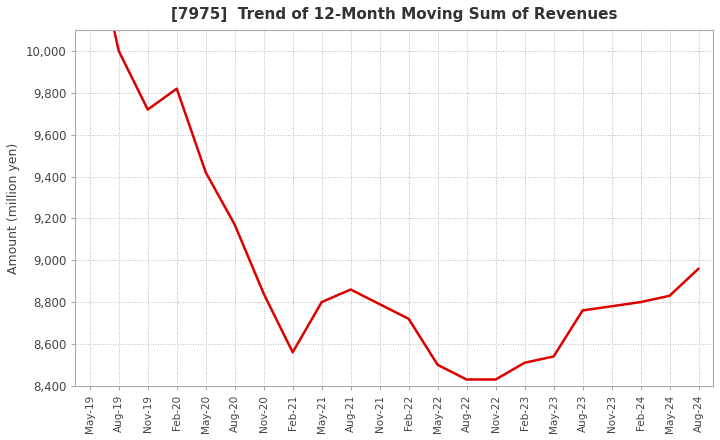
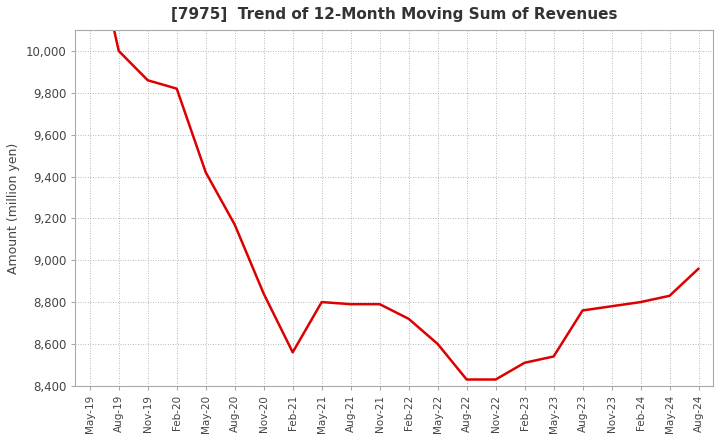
Nov-19: 9,720 -> 9,860
Aug-21: 8,860 -> 8,790
May-22: 8,500 -> 8,600
